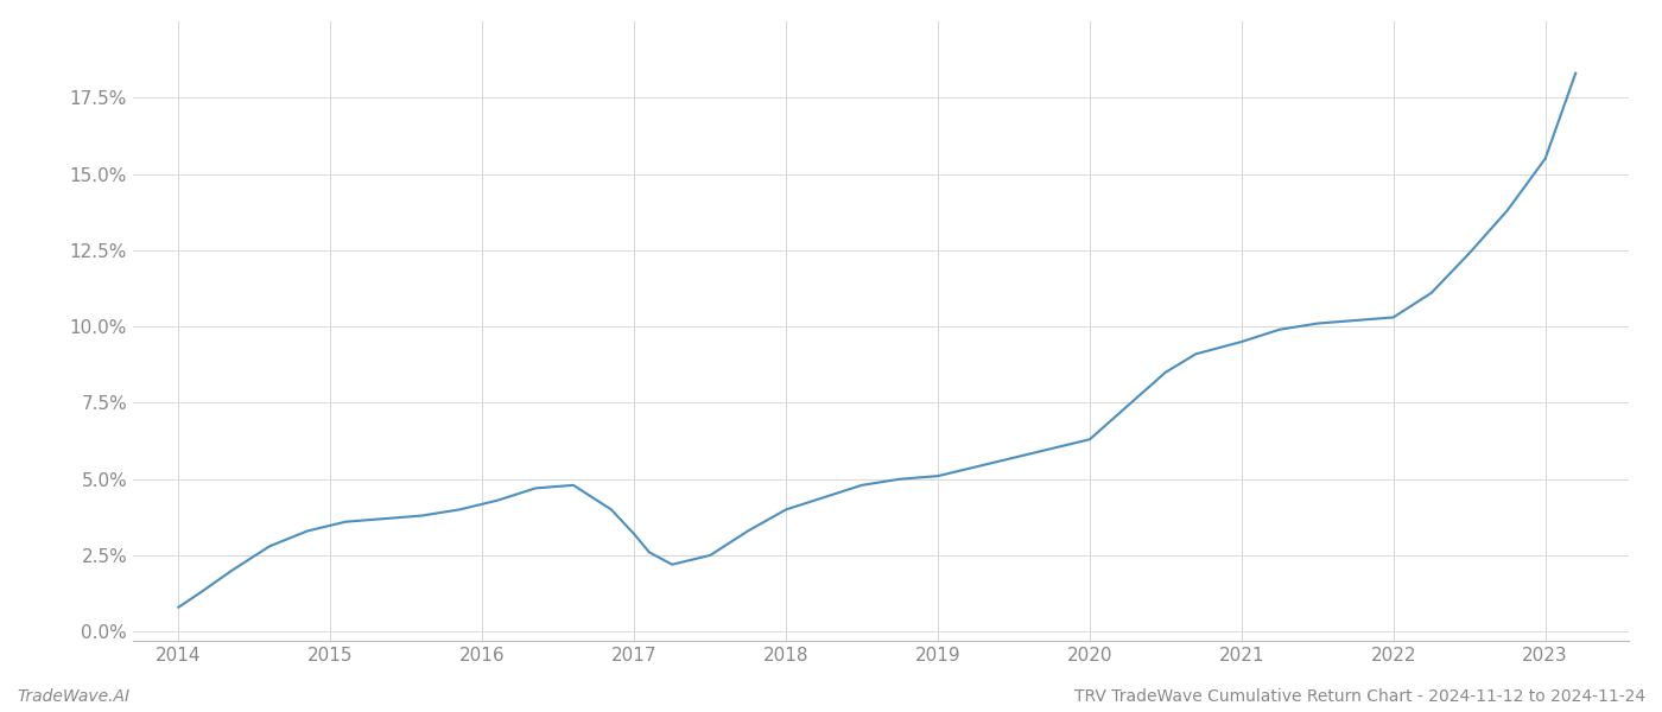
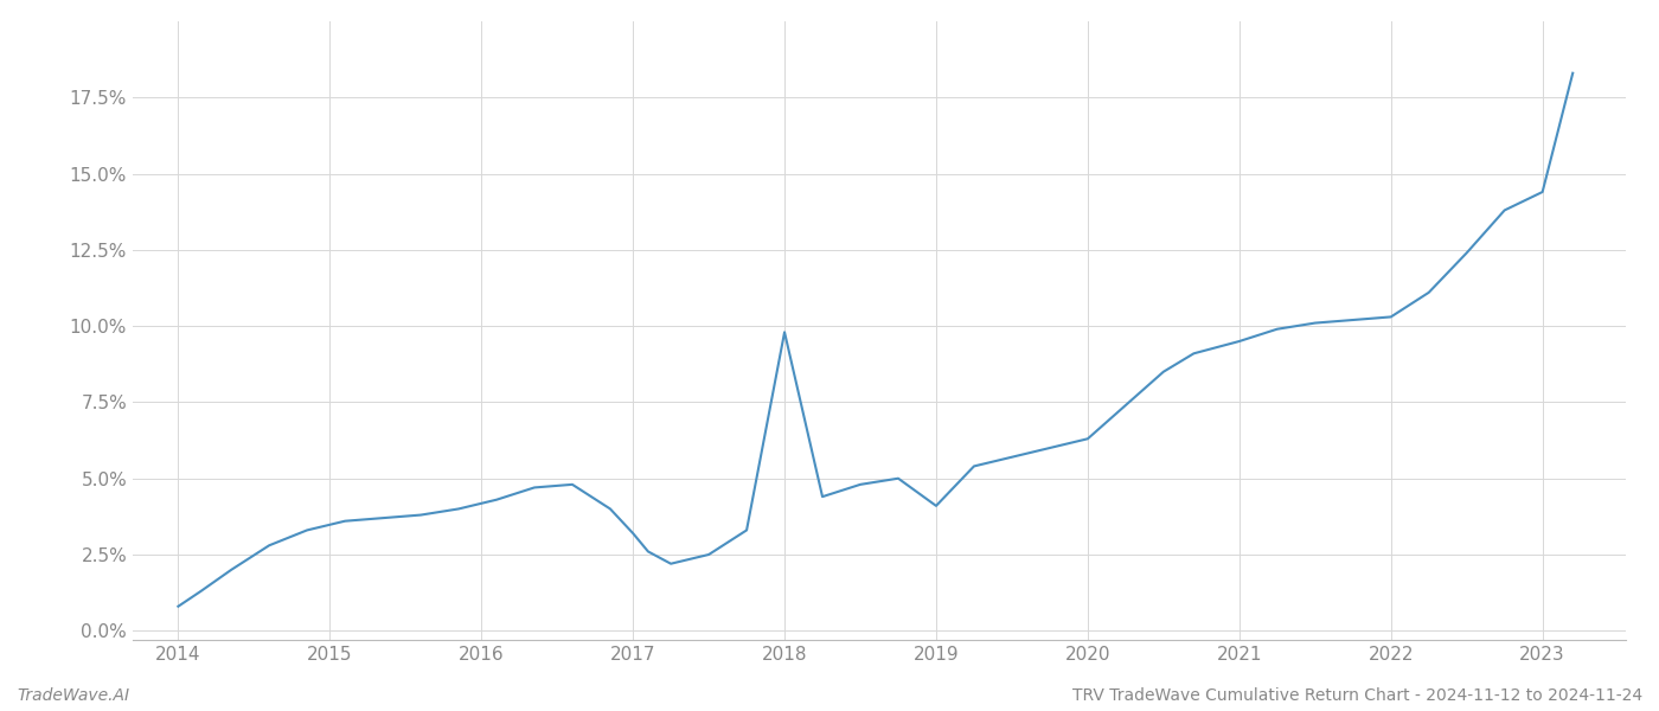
2018: 4.0% -> 9.8%
2019: 5.1% -> 4.1%
2023: 15.5% -> 14.4%
